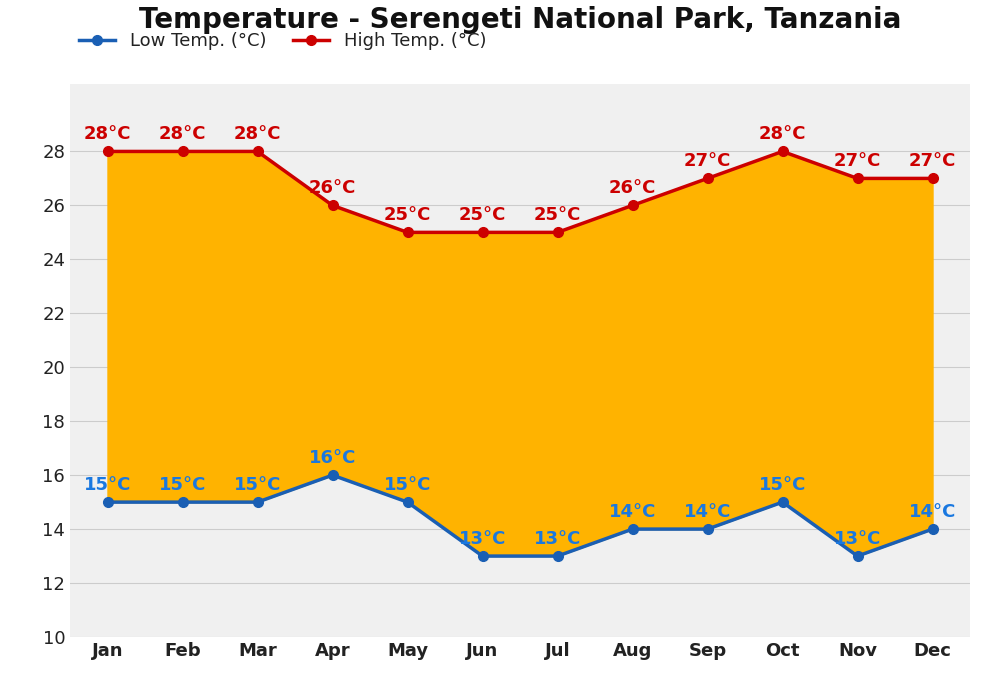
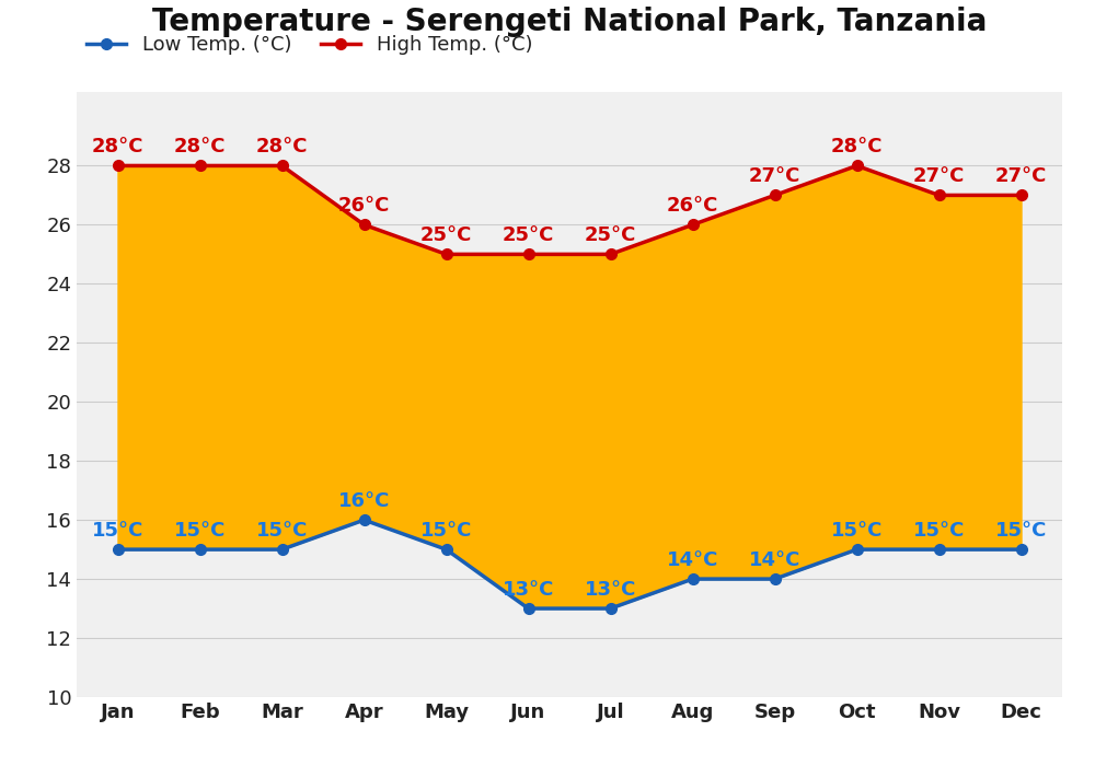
Low Temp. (°C)/Nov: 13°C -> 15°C
Low Temp. (°C)/Dec: 14°C -> 15°C
